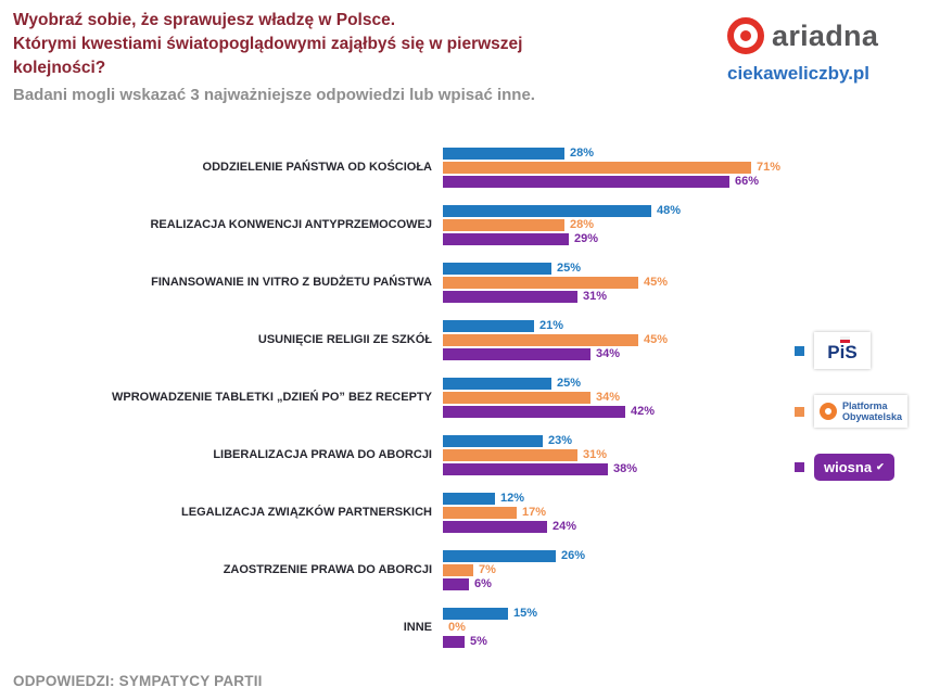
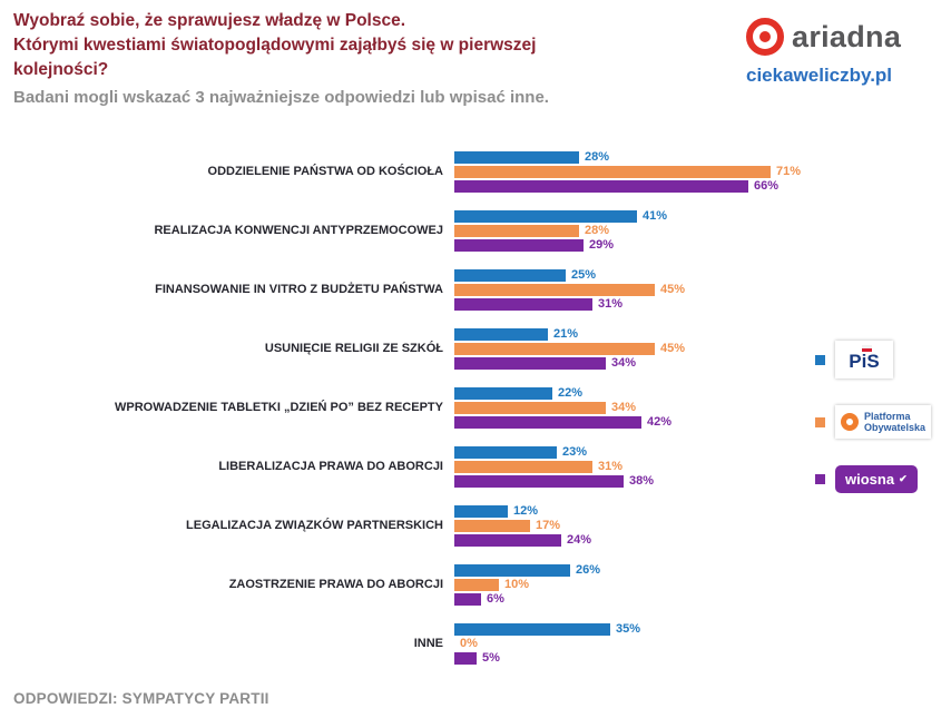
PiS/REALIZACJA KONWENCJI ANTYPRZEMOCOWEJ: 48% -> 41%
PiS/WPROWADZENIE TABLETKI „DZIEŃ PO” BEZ RECEPTY: 25% -> 22%
Platforma Obywatelska/ZAOSTRZENIE PRAWA DO ABORCJI: 7% -> 10%
PiS/INNE: 15% -> 35%
